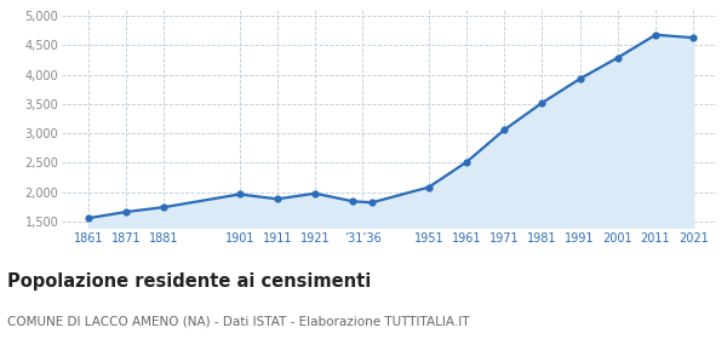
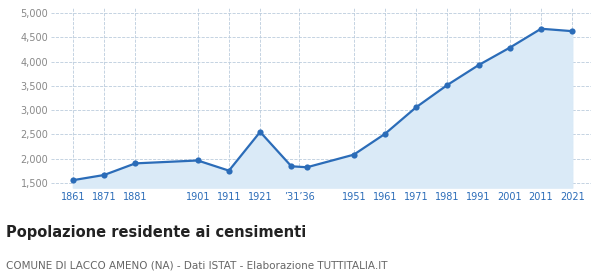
1881: 1,740 -> 1,900
1911: 1,880 -> 1,750
1921: 1,980 -> 2,550
